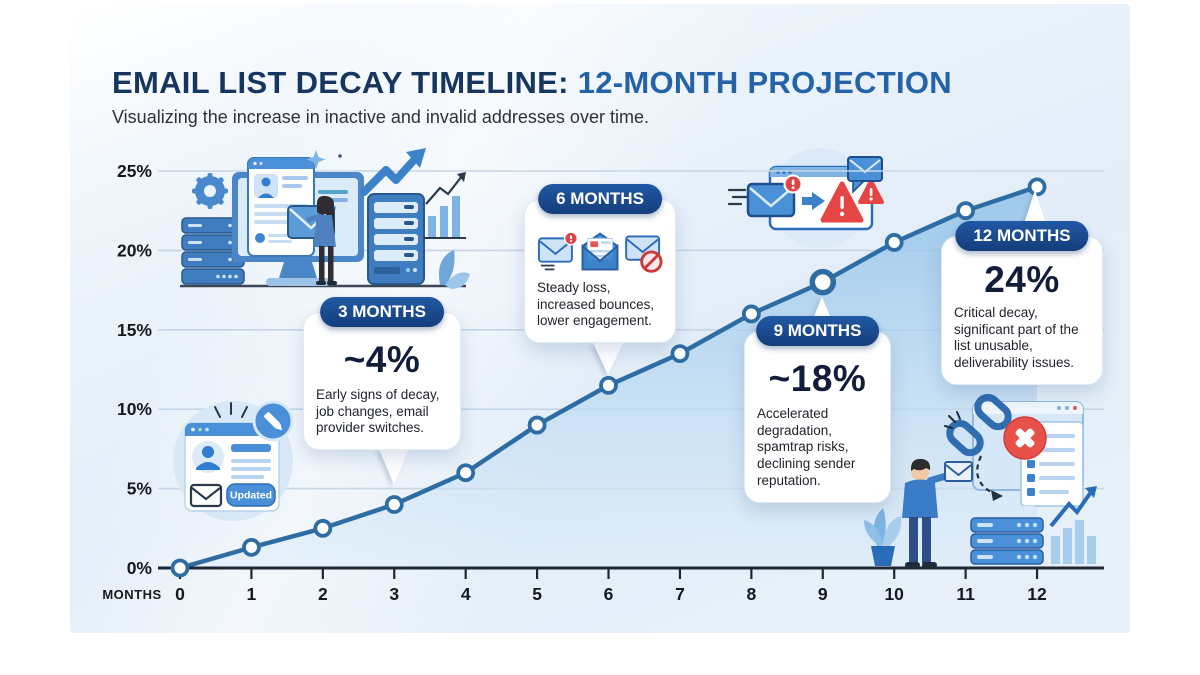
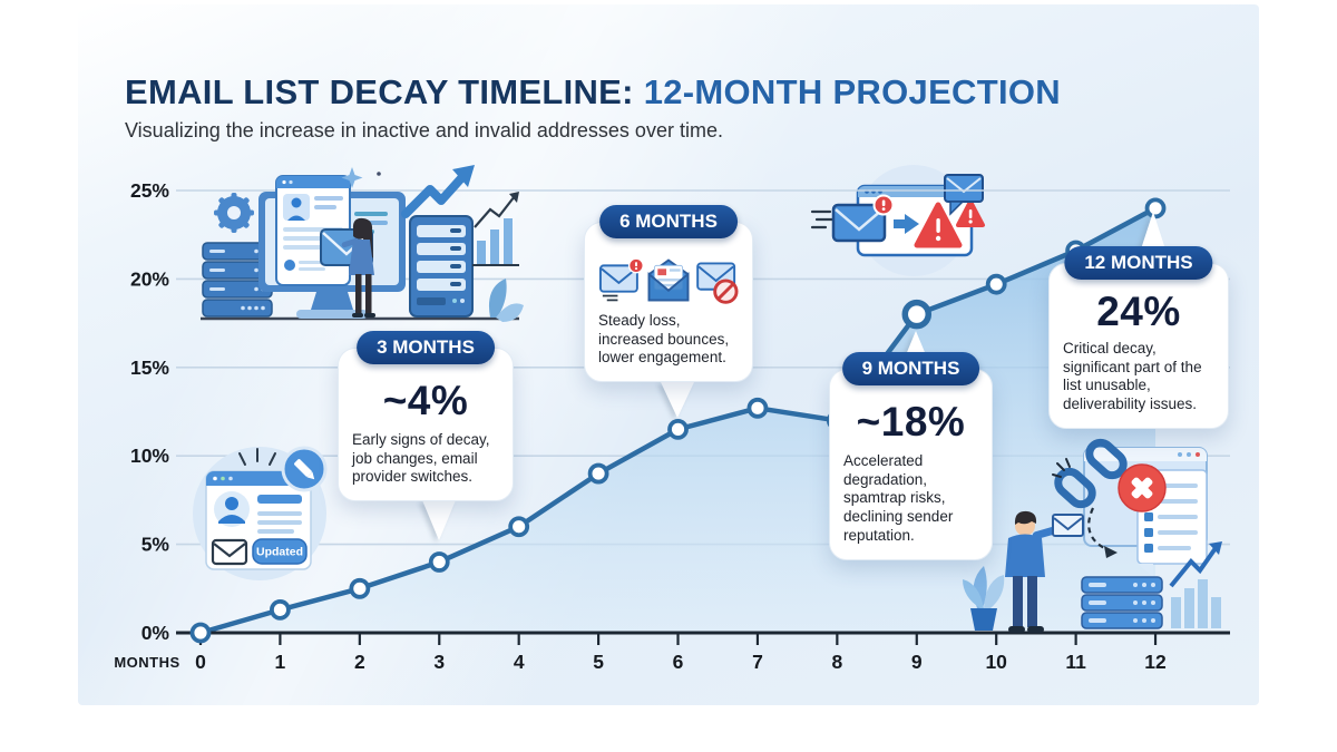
7: 13.5% -> 12.7%
8: 16.0% -> 12.0%
10: 20.5% -> 19.7%
11: 22.5% -> 21.6%
